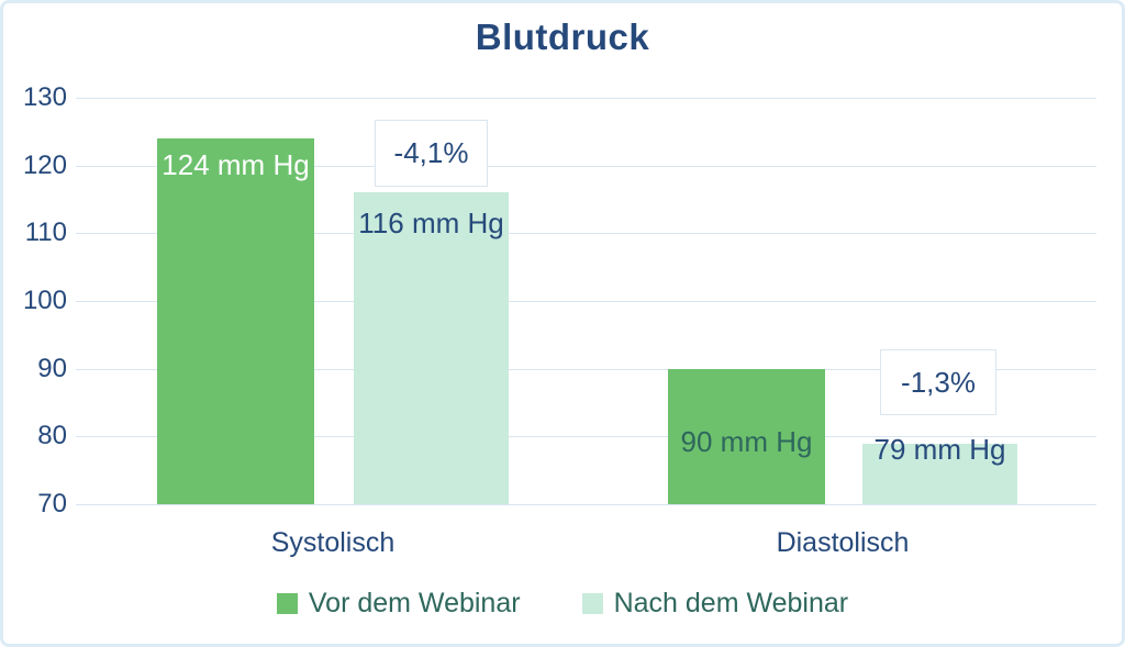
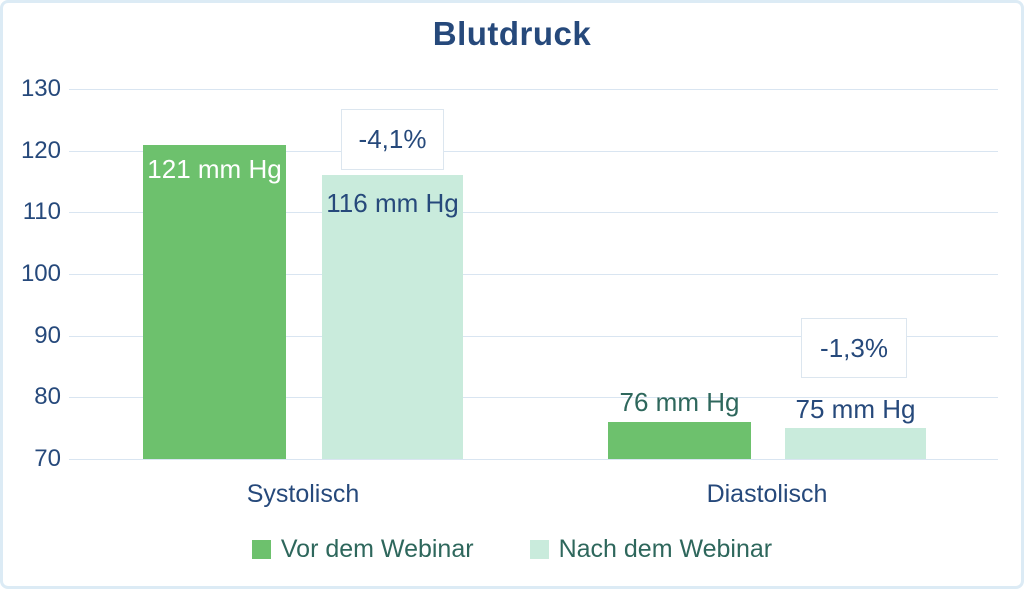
Vor dem Webinar/Systolisch: 124 -> 121
Vor dem Webinar/Diastolisch: 90 -> 76
Nach dem Webinar/Diastolisch: 79 -> 75
